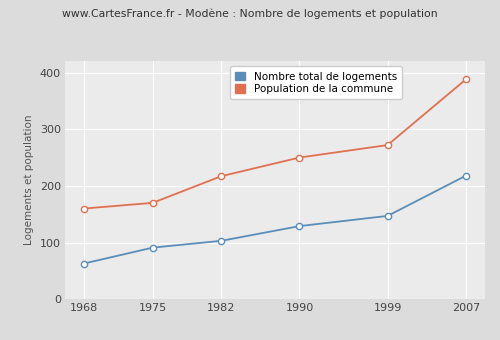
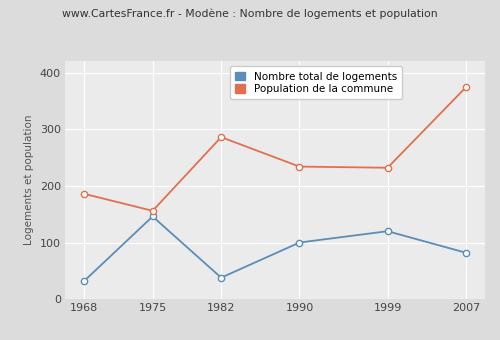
Nombre total de logements/1968: 63 -> 32
Population de la commune/1968: 160 -> 186
Nombre total de logements/1975: 91 -> 146
Population de la commune/1975: 170 -> 156
Nombre total de logements/1982: 103 -> 38
Population de la commune/1982: 217 -> 286
Nombre total de logements/1990: 129 -> 100
Population de la commune/1990: 250 -> 234
Nombre total de logements/1999: 147 -> 120
Population de la commune/1999: 272 -> 232
Nombre total de logements/2007: 218 -> 82
Population de la commune/2007: 388 -> 374
